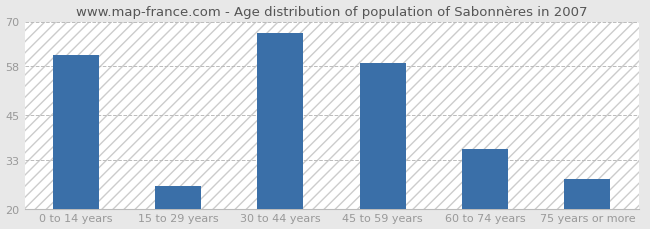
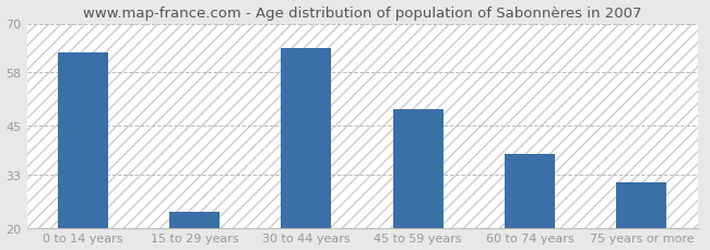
0 to 14 years: 61 -> 63
15 to 29 years: 26 -> 24
30 to 44 years: 67 -> 64
45 to 59 years: 59 -> 49
60 to 74 years: 36 -> 38
75 years or more: 28 -> 31
